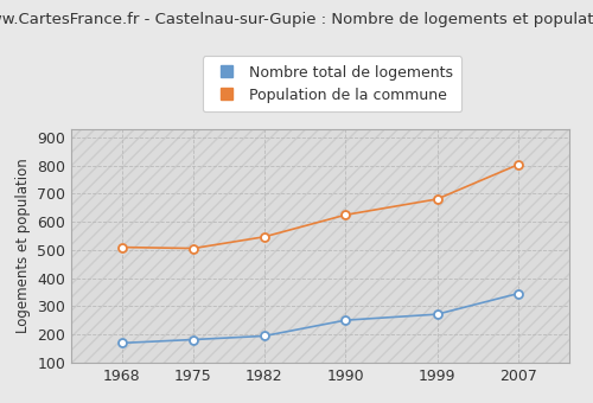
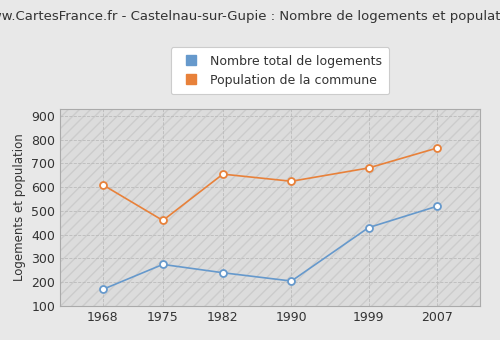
Population de la commune/1968: 510 -> 610
Nombre total de logements/1975: 182 -> 275
Population de la commune/1975: 506 -> 460
Nombre total de logements/1982: 195 -> 240
Population de la commune/1982: 547 -> 655
Nombre total de logements/1990: 251 -> 205
Nombre total de logements/1999: 272 -> 430
Nombre total de logements/2007: 346 -> 520
Population de la commune/2007: 804 -> 765
